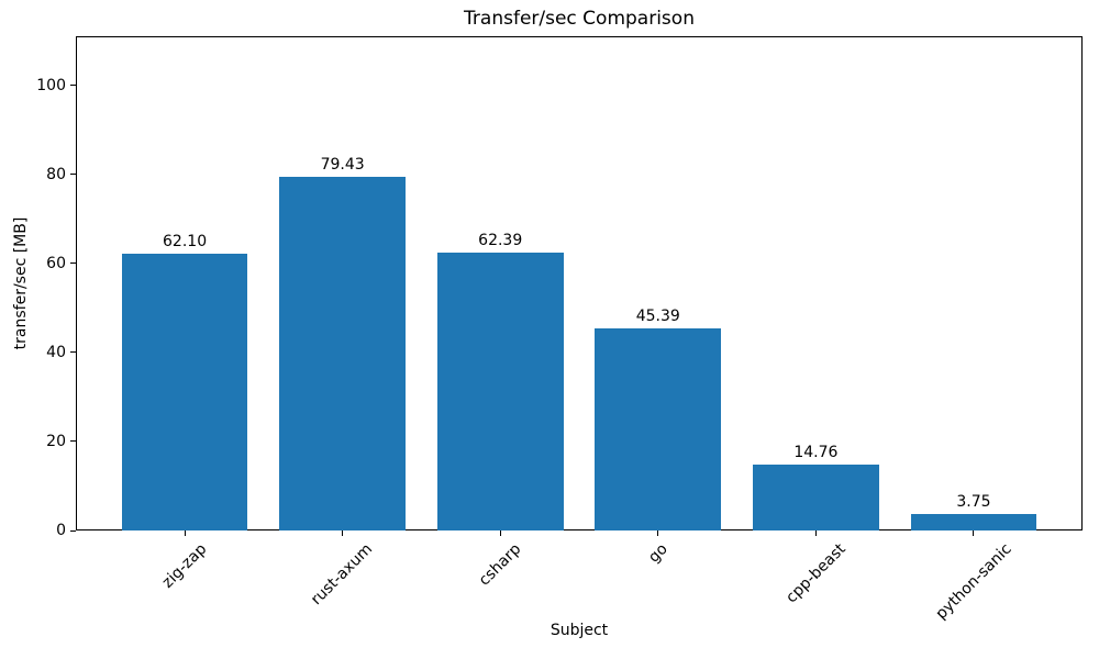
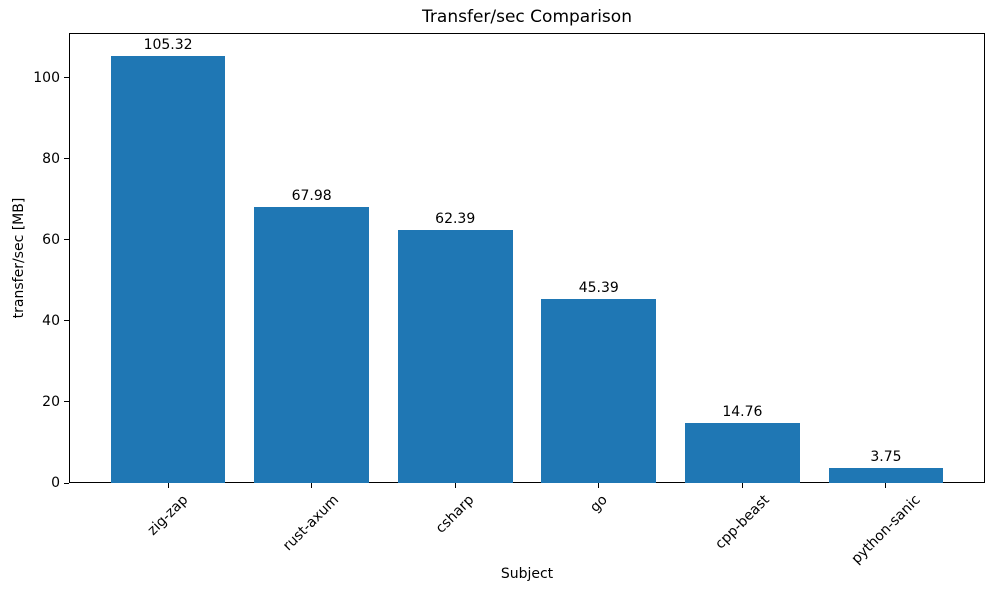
zig-zap: 62.10 -> 105.32
rust-axum: 79.43 -> 67.98
